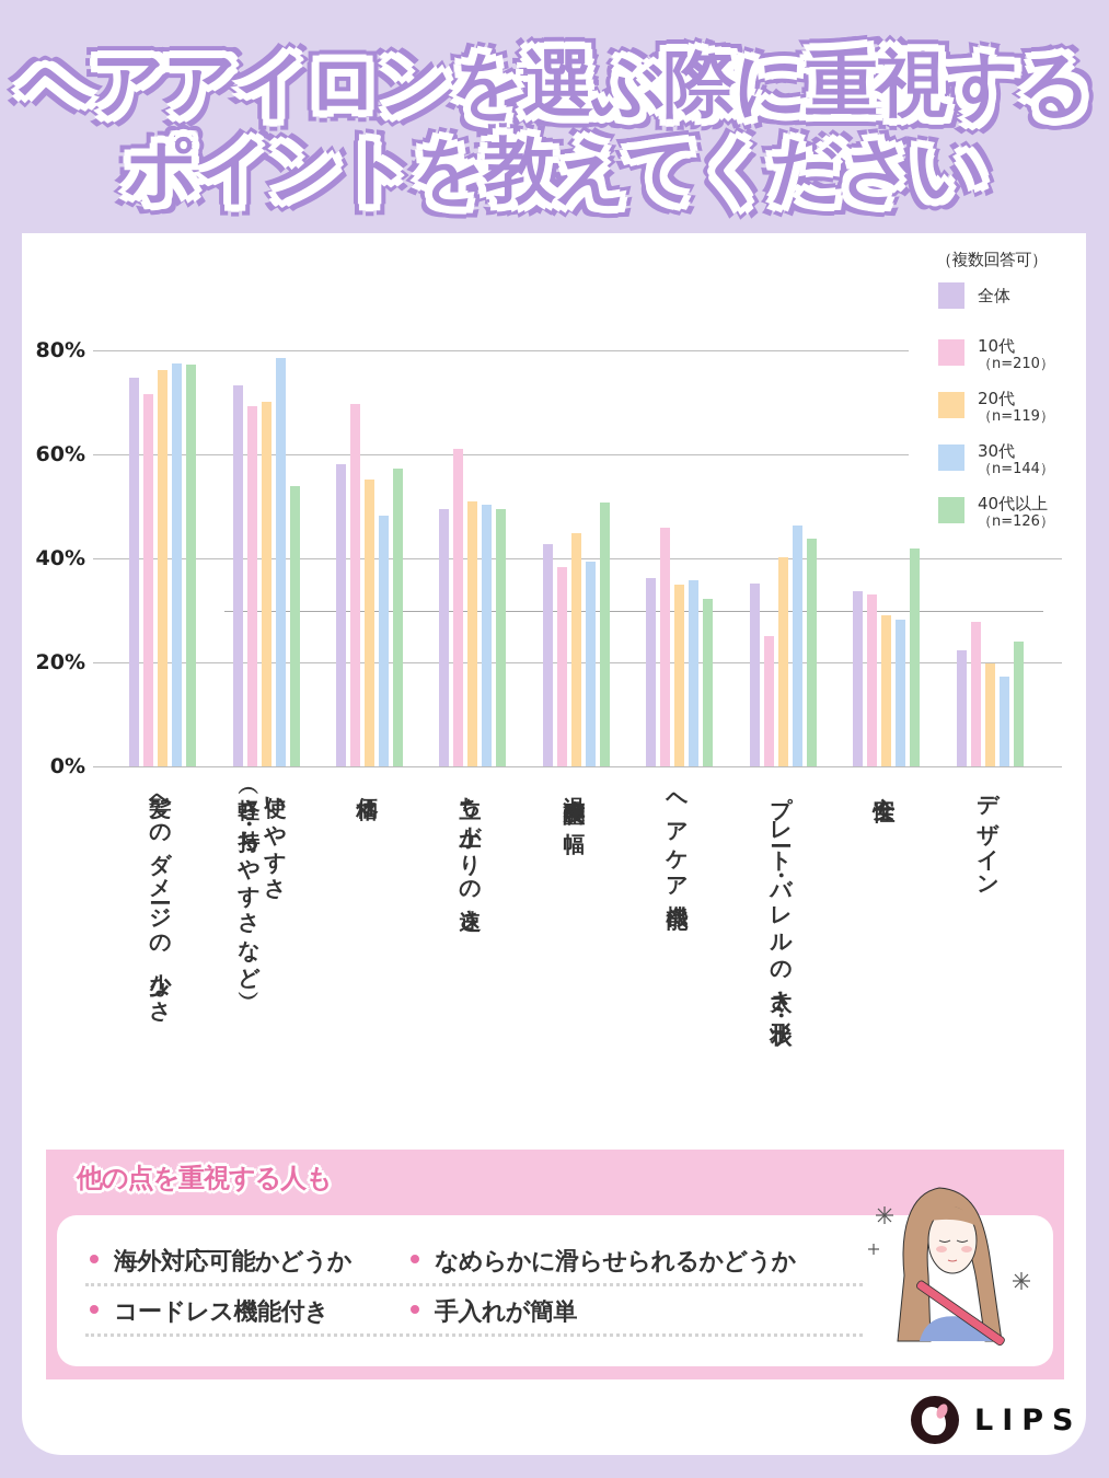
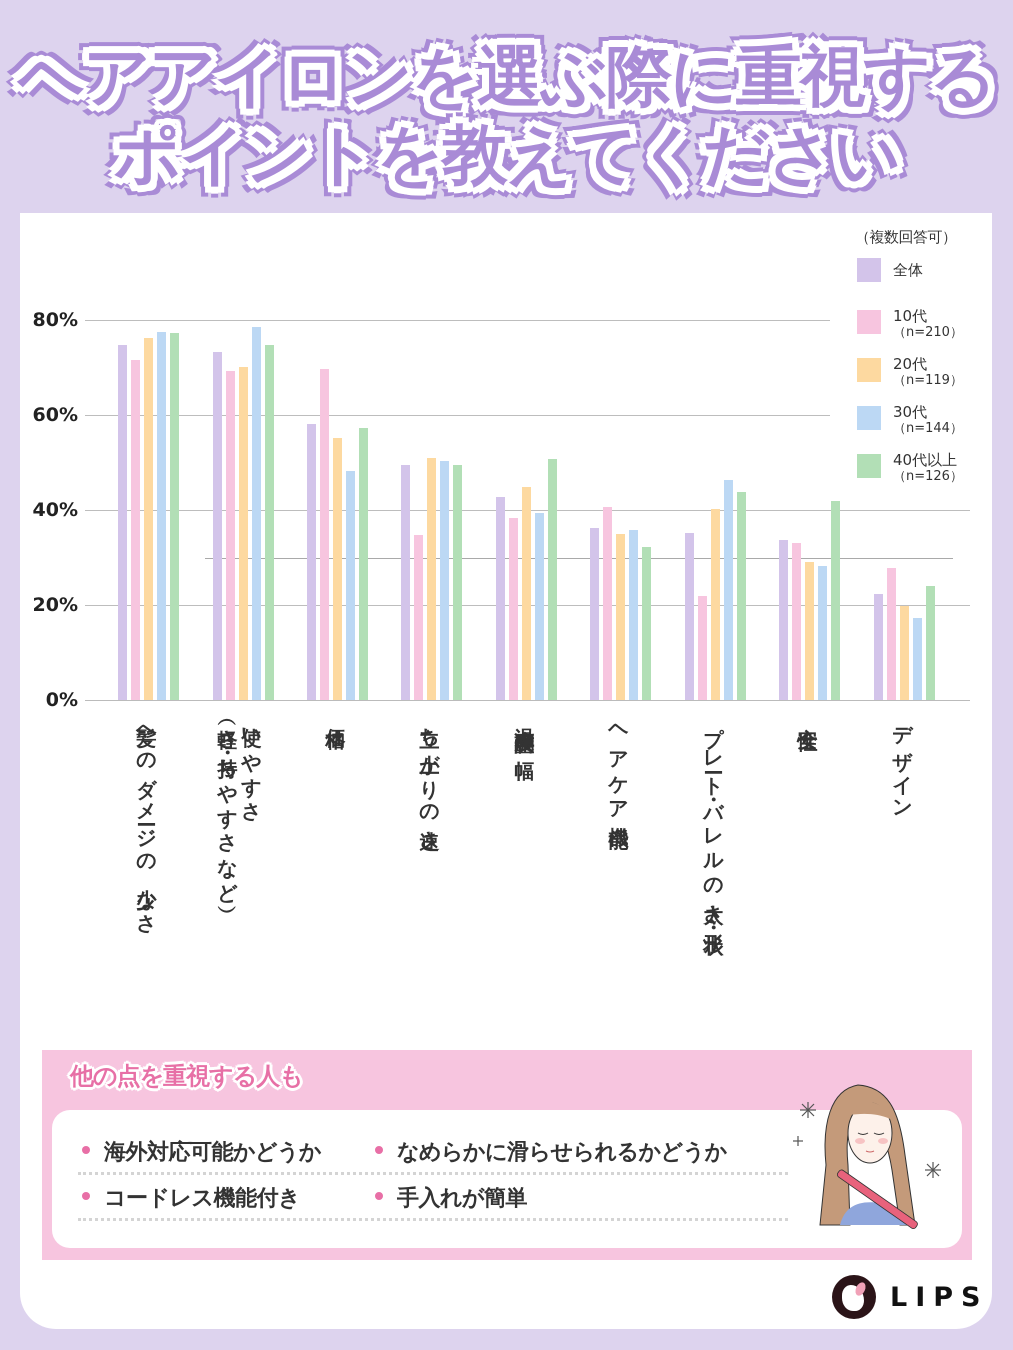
40代以上（n=126）/使いやすさ（軽さ・持ちやすさなど）: 54% -> 75%
10代（n=210）/立ち上がりの速さ: 61% -> 35%
10代（n=210）/ヘアケア機能: 46% -> 41%
10代（n=210）/プレート・バレルの太さ・形状: 25% -> 22%
